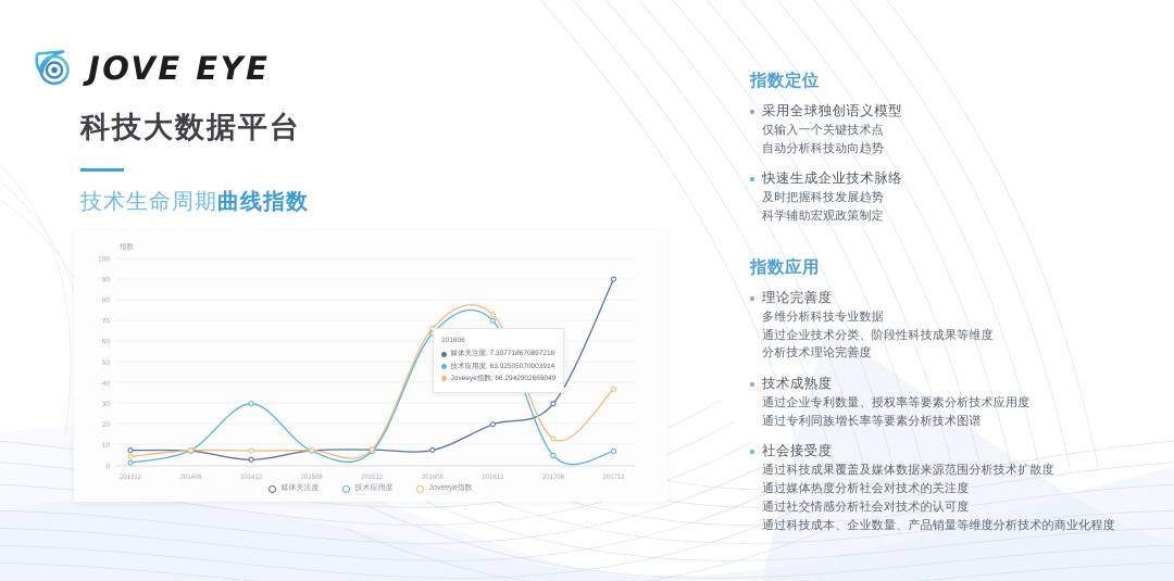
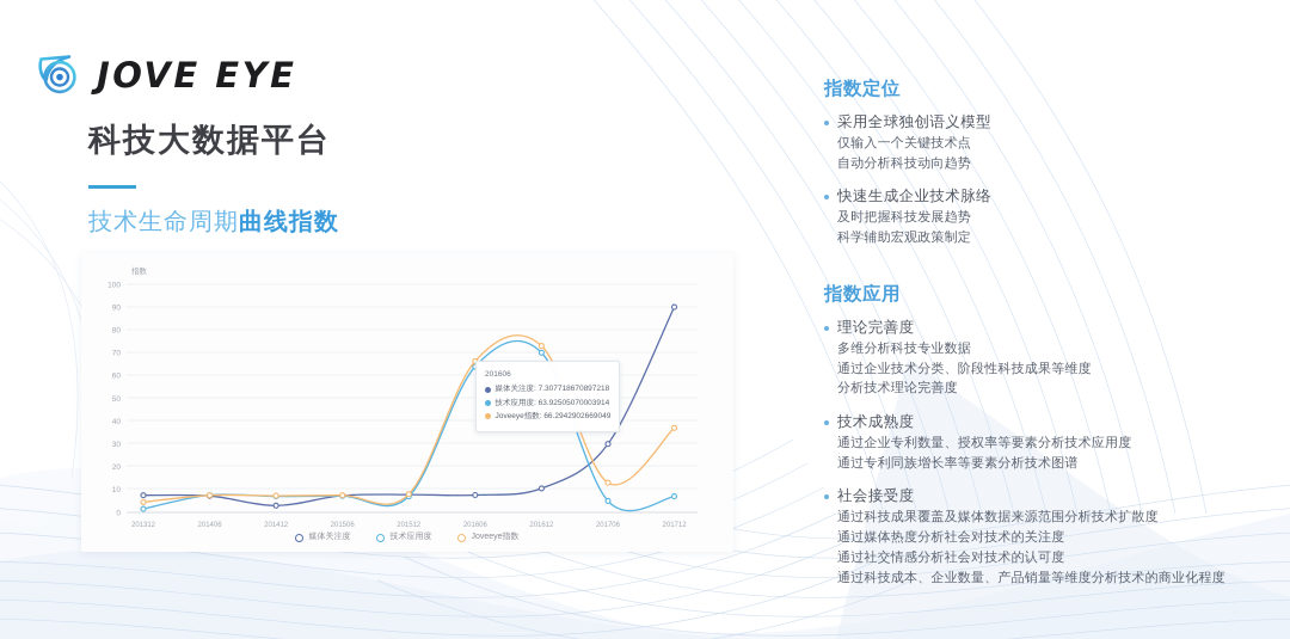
技术应用度/201412: 30 -> 7
媒体关注度/201612: 20 -> 10
